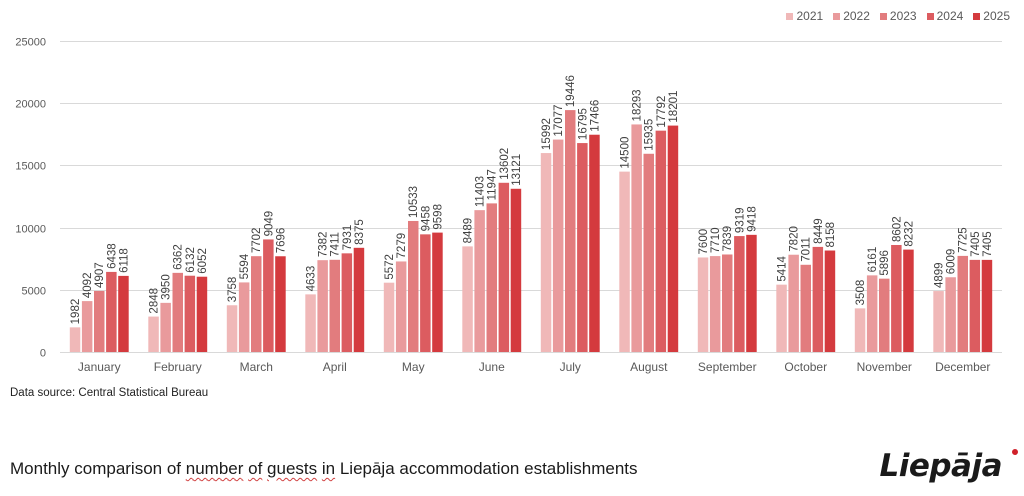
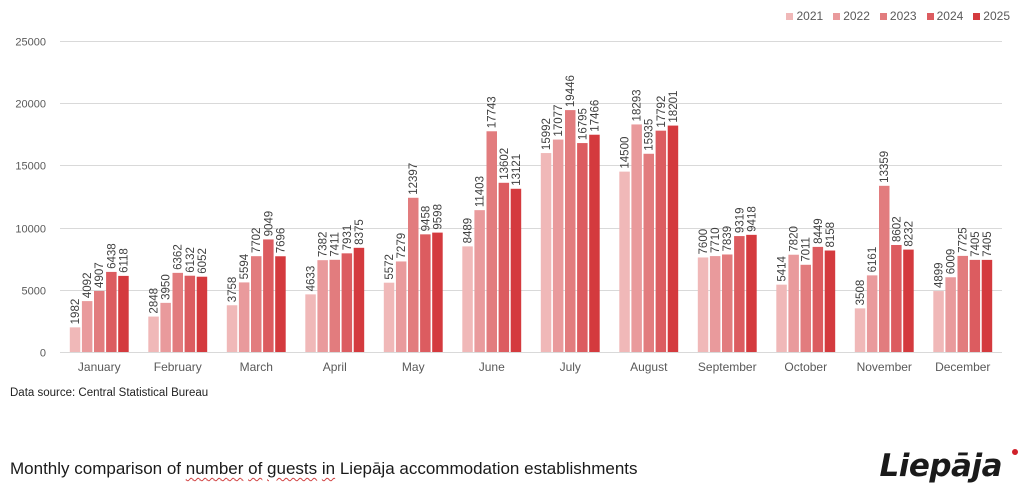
2023/May: 10533 -> 12397
2023/June: 11947 -> 17743
2023/November: 5896 -> 13359
